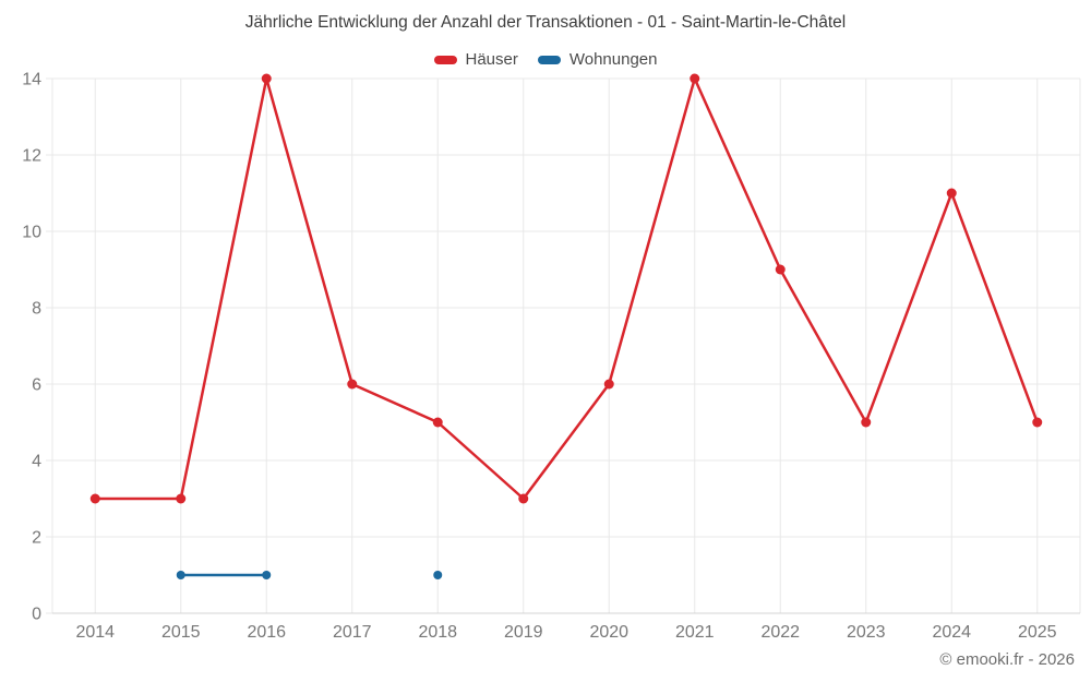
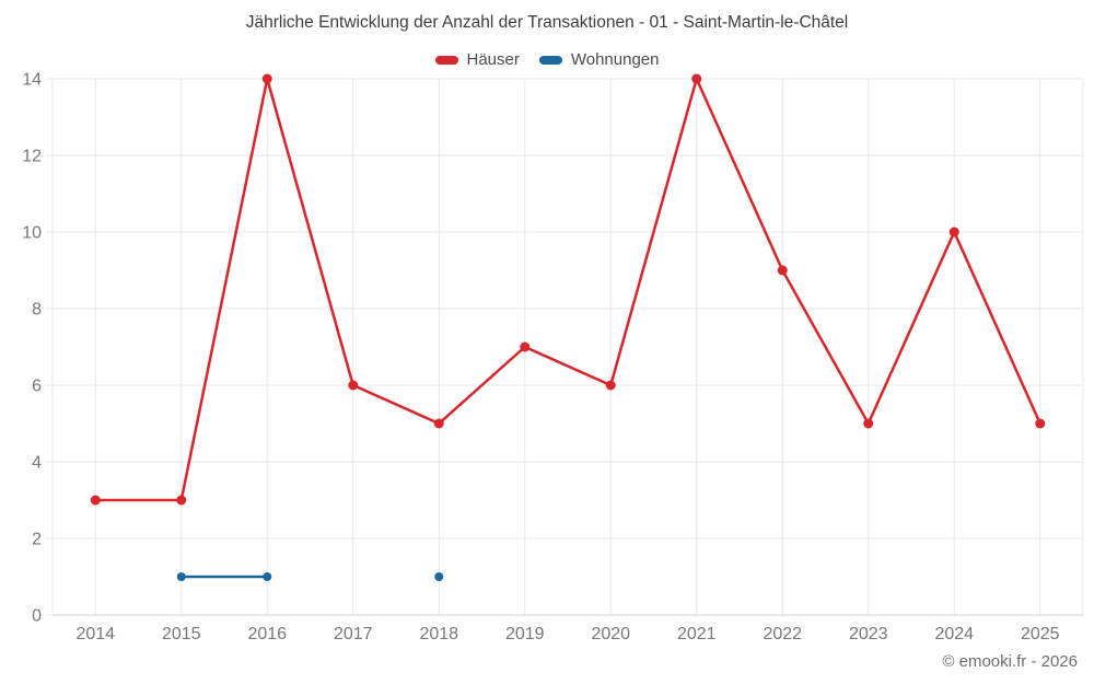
Häuser/2019: 3 -> 7
Häuser/2024: 11 -> 10
